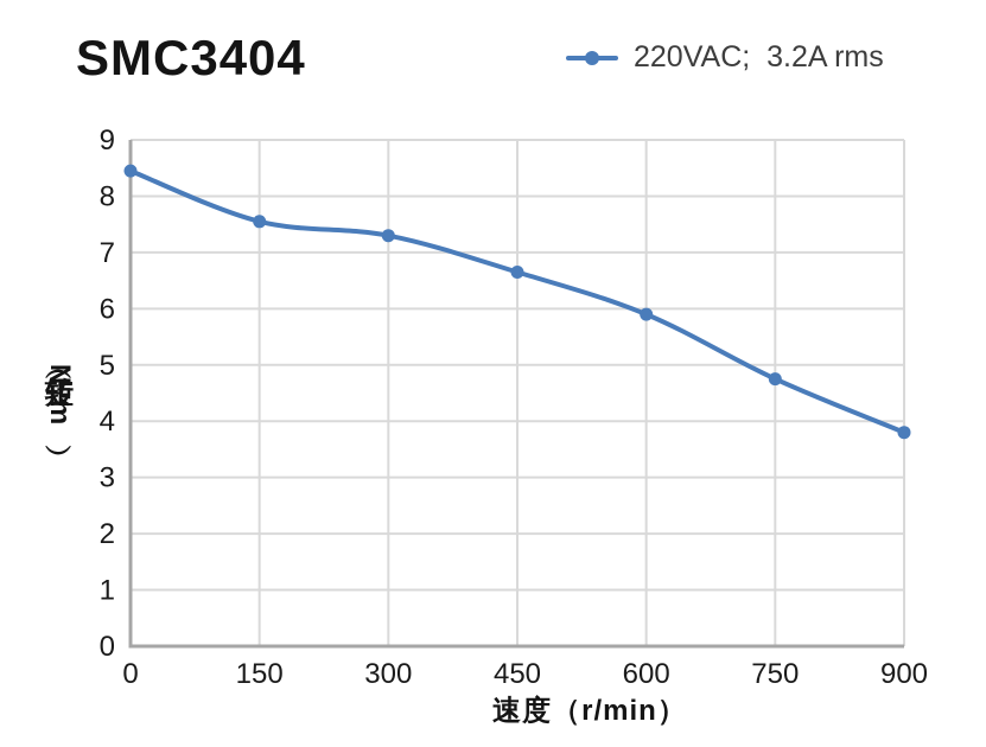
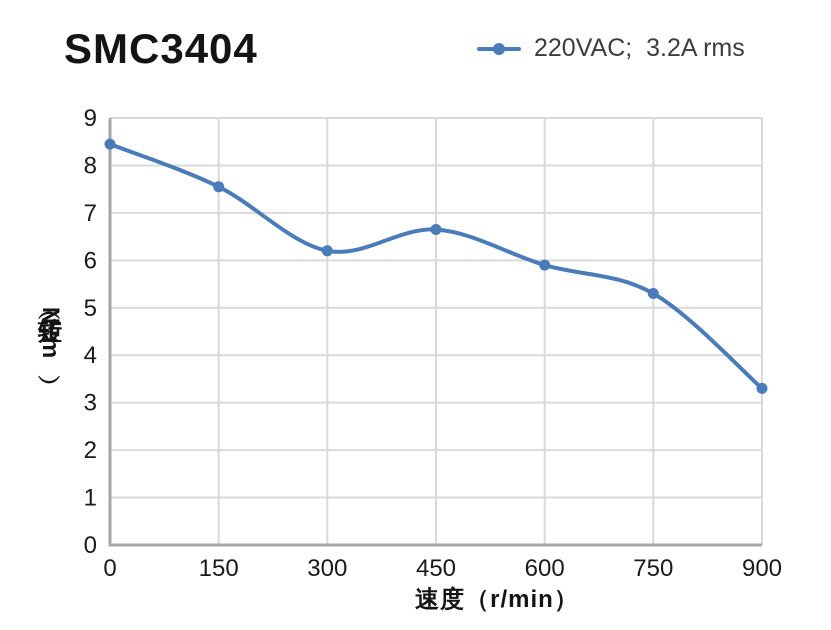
300: 7.3 -> 6.2
750: 4.8 -> 5.3
900: 3.8 -> 3.3
